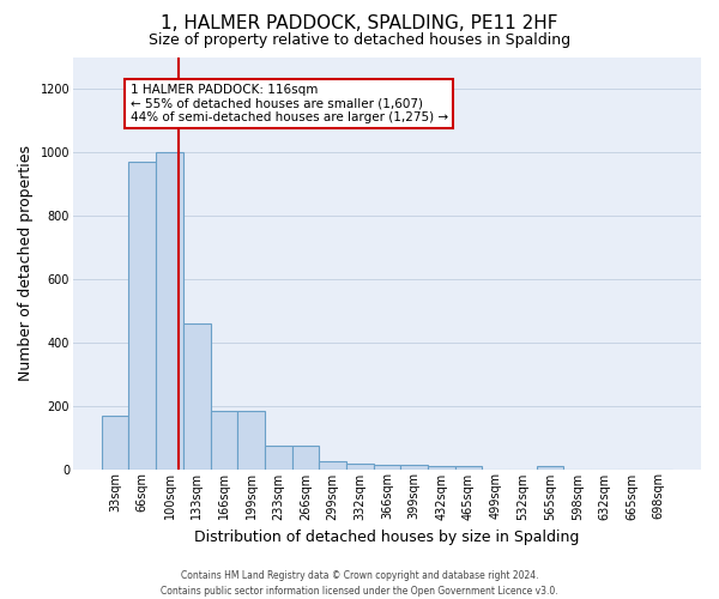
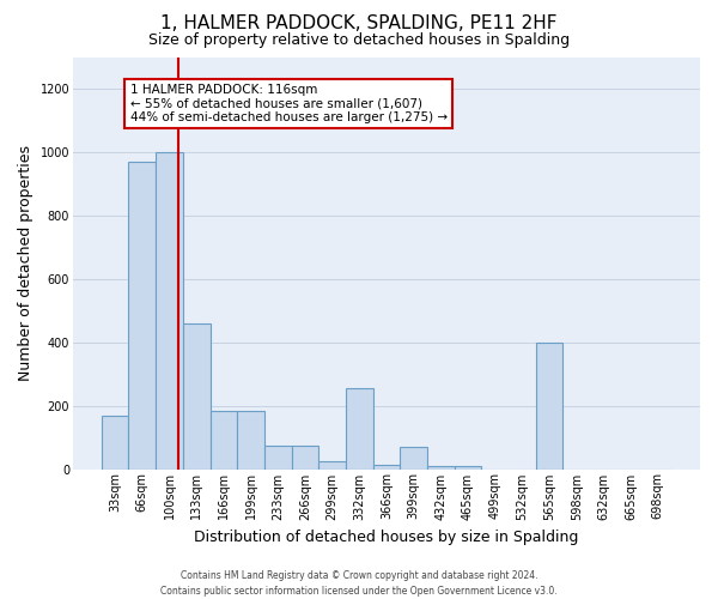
332sqm: 18 -> 255
399sqm: 12 -> 70
565sqm: 10 -> 400
